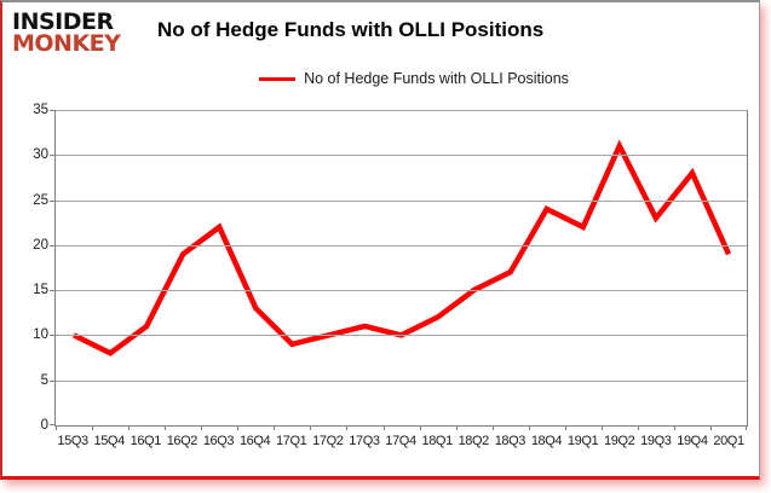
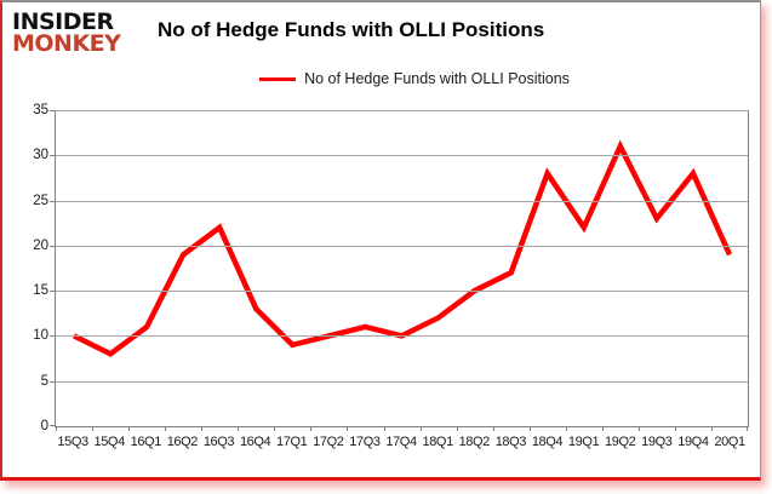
18Q4: 24 -> 28
